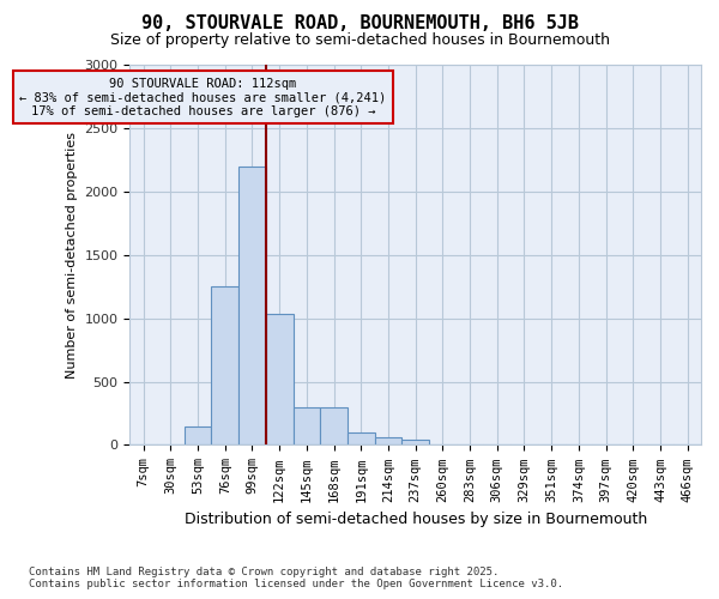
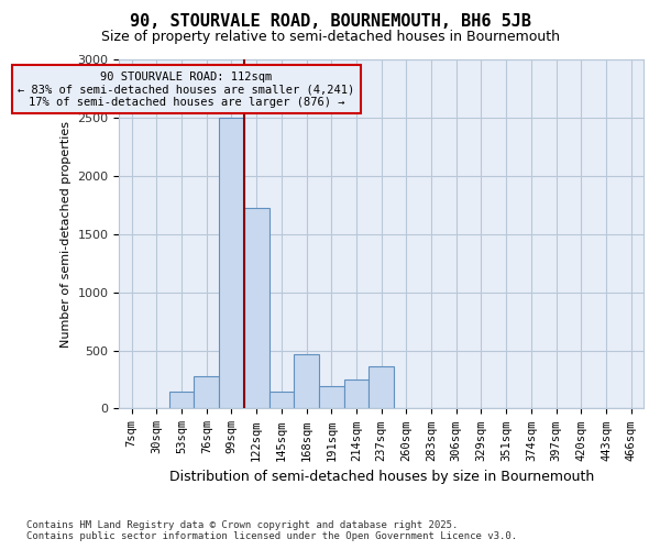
76sqm: 1250 -> 280
99sqm: 2200 -> 2500
122sqm: 1030 -> 1720
145sqm: 300 -> 150
168sqm: 300 -> 470
191sqm: 100 -> 190
214sqm: 60 -> 250
237sqm: 40 -> 360
